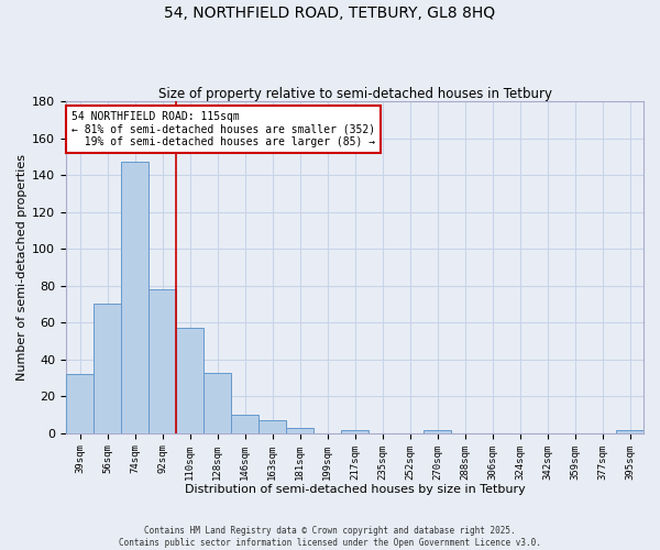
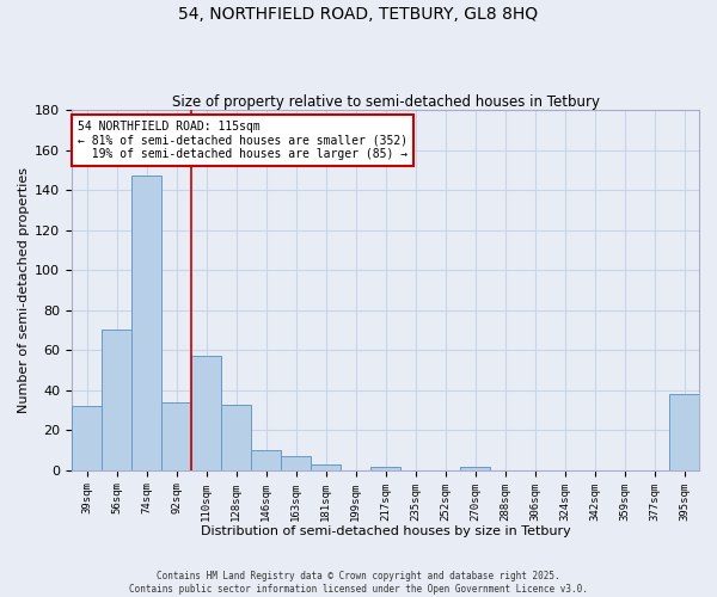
92sqm: 78 -> 34
395sqm: 2 -> 38
